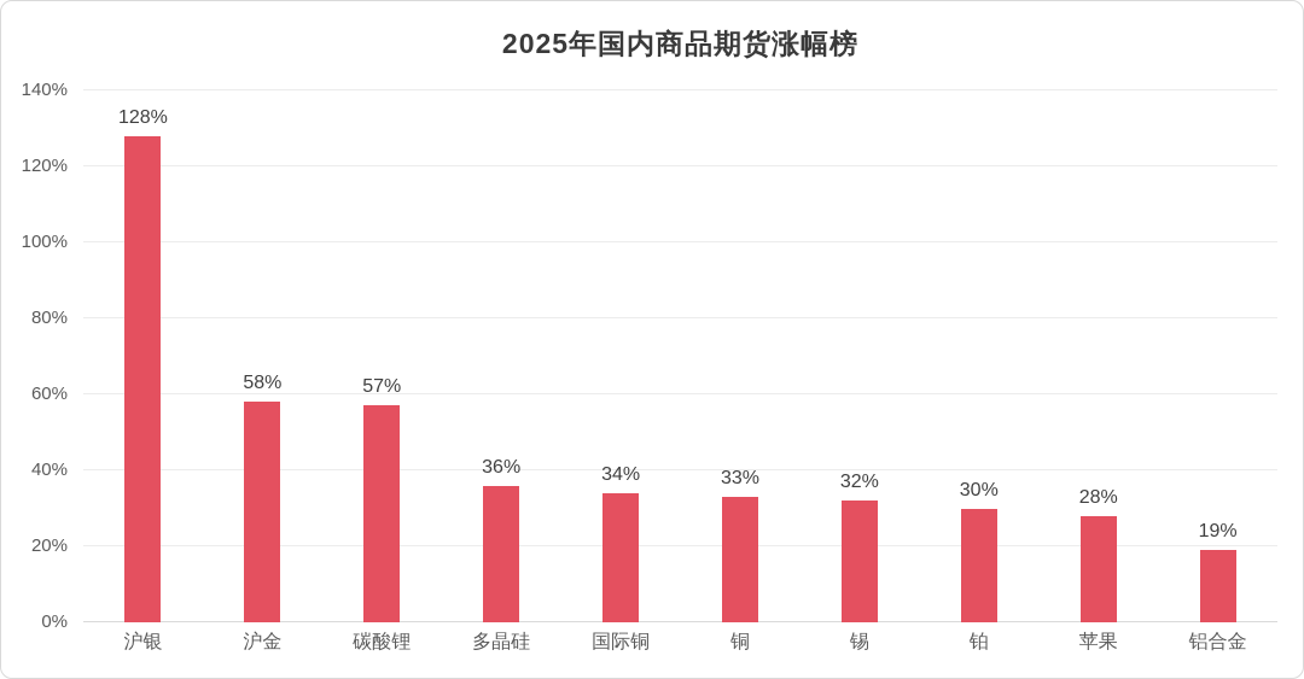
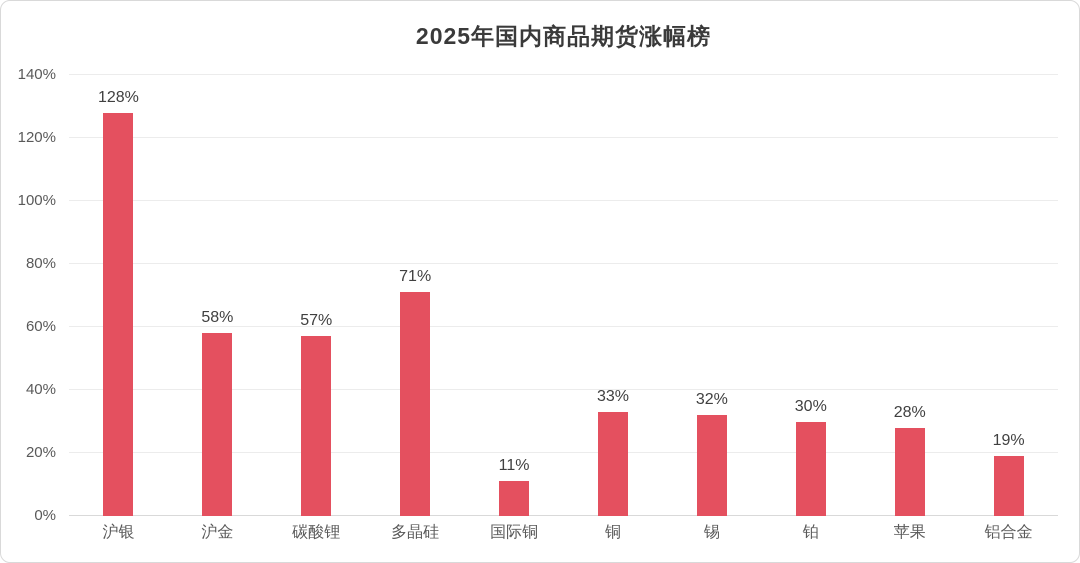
多晶硅: 36% -> 71%
国际铜: 34% -> 11%
